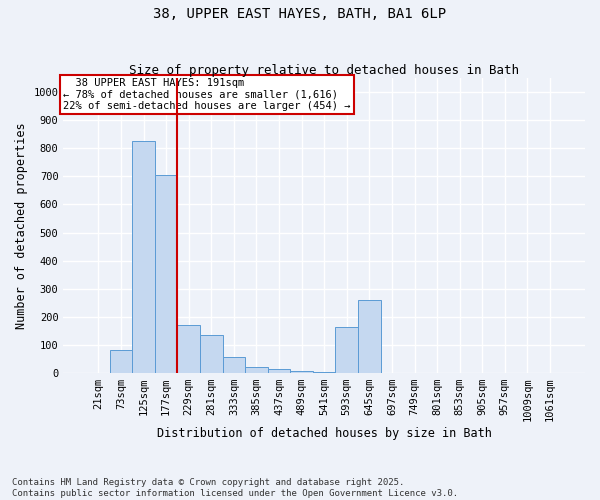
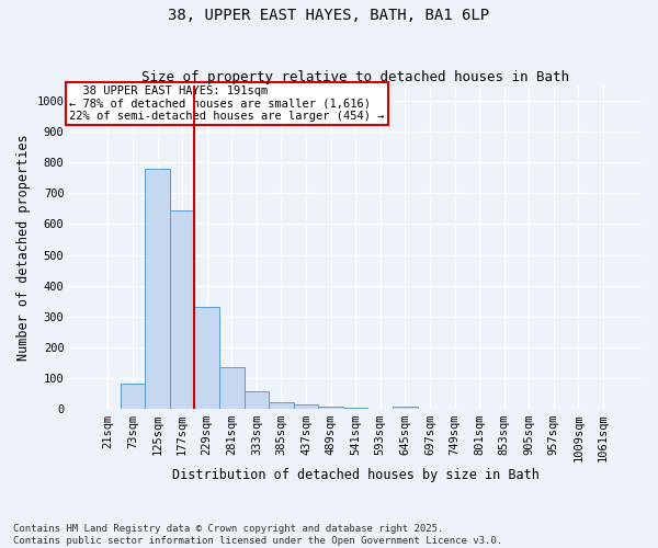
125sqm: 825 -> 780
177sqm: 705 -> 645
229sqm: 170 -> 330
593sqm: 165 -> 1
645sqm: 260 -> 5
